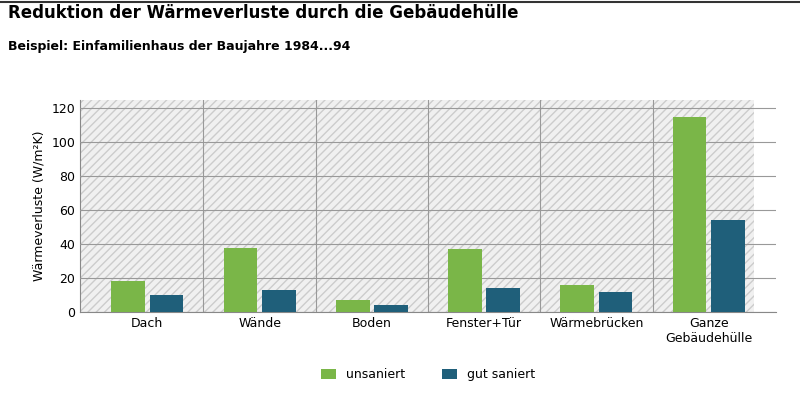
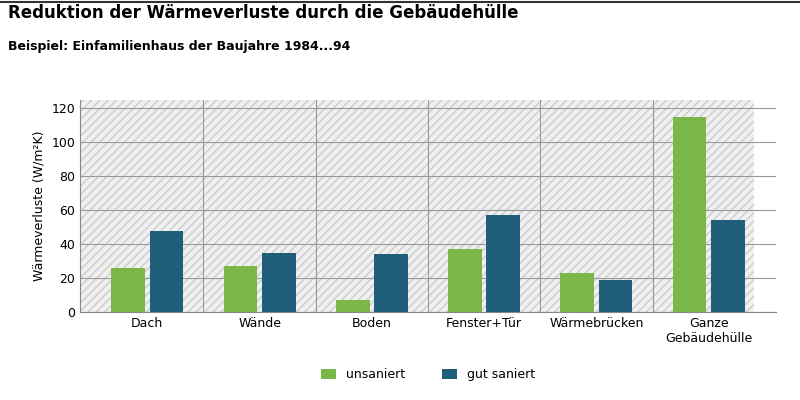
unsaniert/Dach: 18 -> 26
gut saniert/Dach: 10 -> 48
unsaniert/Wände: 38 -> 27
gut saniert/Wände: 13 -> 35
gut saniert/Boden: 4 -> 34
gut saniert/Fenster+Tür: 14 -> 57
unsaniert/Wärmebrücken: 16 -> 23
gut saniert/Wärmebrücken: 12 -> 19
